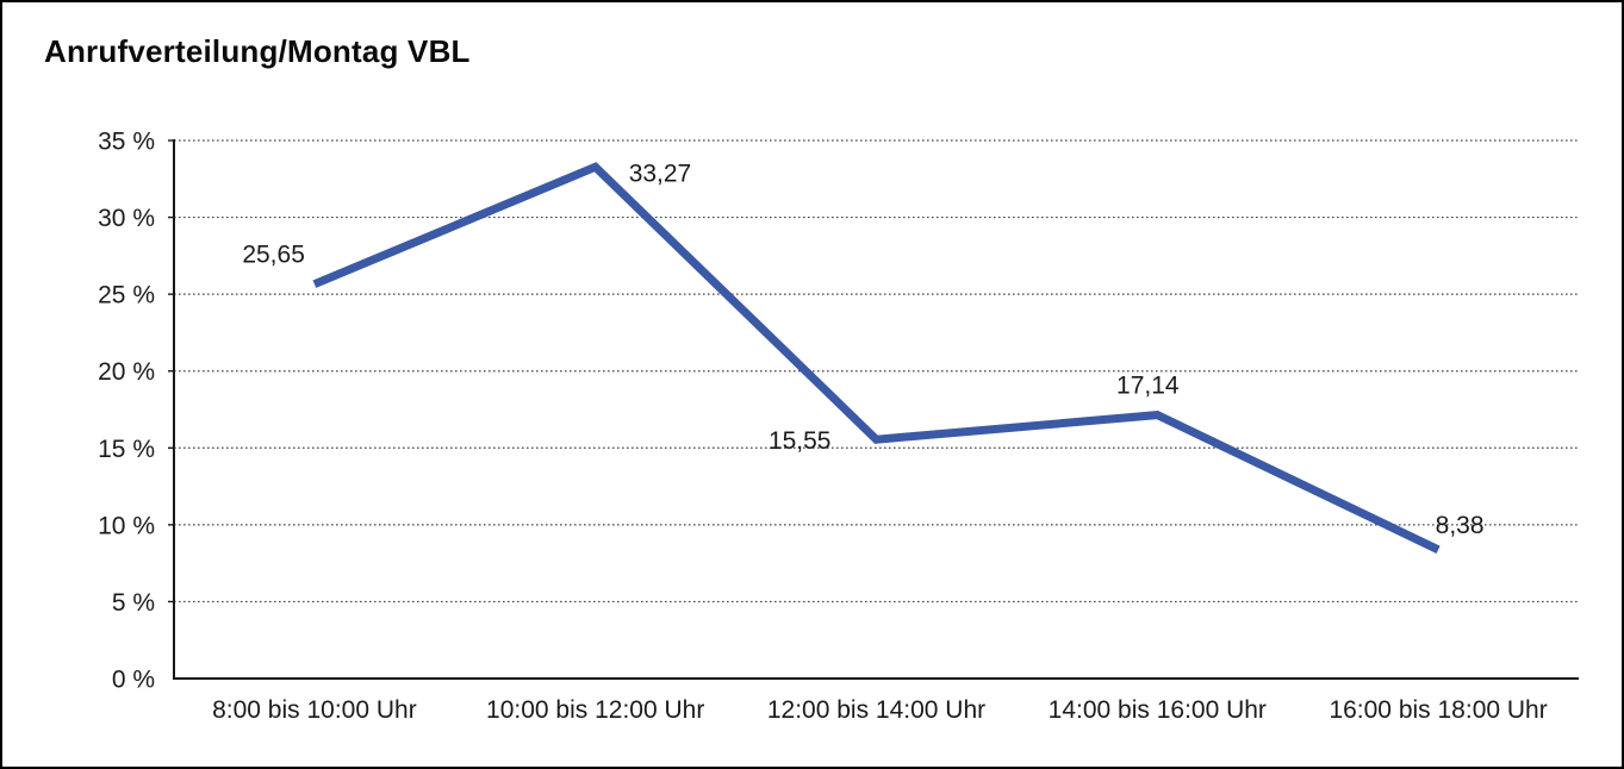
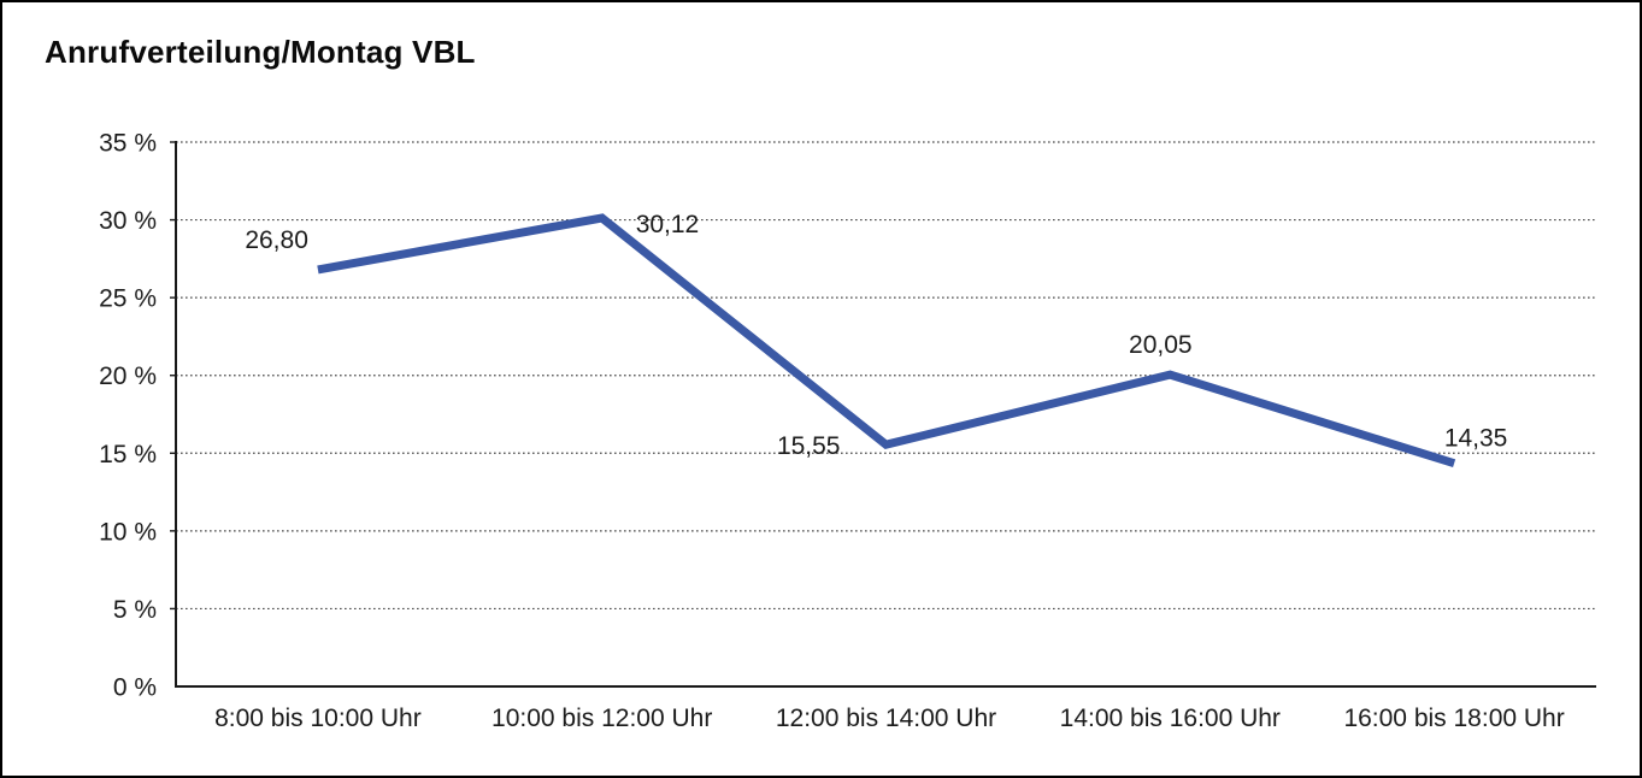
8:00 bis 10:00 Uhr: 25,65 -> 26,80
10:00 bis 12:00 Uhr: 33,27 -> 30,12
14:00 bis 16:00 Uhr: 17,14 -> 20,05
16:00 bis 18:00 Uhr: 8,38 -> 14,35
